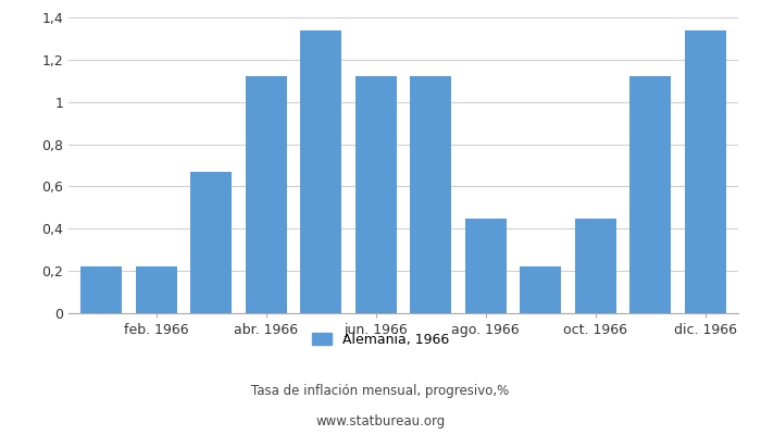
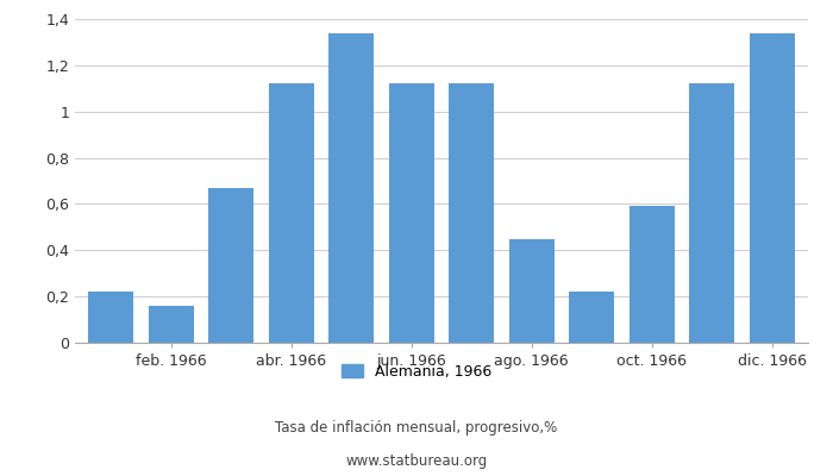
feb. 1966: 0,22 -> 0,16
oct. 1966: 0,45 -> 0,59
